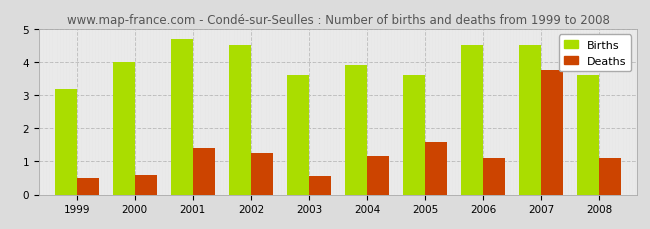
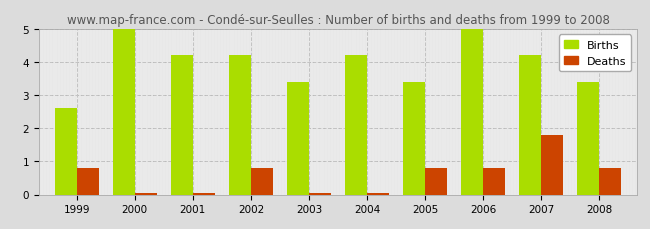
Births/1999: 3.2 -> 2.6
Deaths/1999: 0.50 -> 0.80
Births/2000: 4.0 -> 5.0
Deaths/2000: 0.60 -> 0.05
Births/2001: 4.7 -> 4.2
Deaths/2001: 1.40 -> 0.05
Births/2002: 4.5 -> 4.2
Deaths/2002: 1.25 -> 0.80
Births/2003: 3.6 -> 3.4
Deaths/2003: 0.55 -> 0.05
Births/2004: 3.9 -> 4.2
Deaths/2004: 1.15 -> 0.05
Births/2005: 3.6 -> 3.4
Deaths/2005: 1.60 -> 0.80
Births/2006: 4.5 -> 5.0
Deaths/2006: 1.10 -> 0.80
Births/2007: 4.5 -> 4.2
Deaths/2007: 3.75 -> 1.80
Births/2008: 3.6 -> 3.4
Deaths/2008: 1.10 -> 0.80
